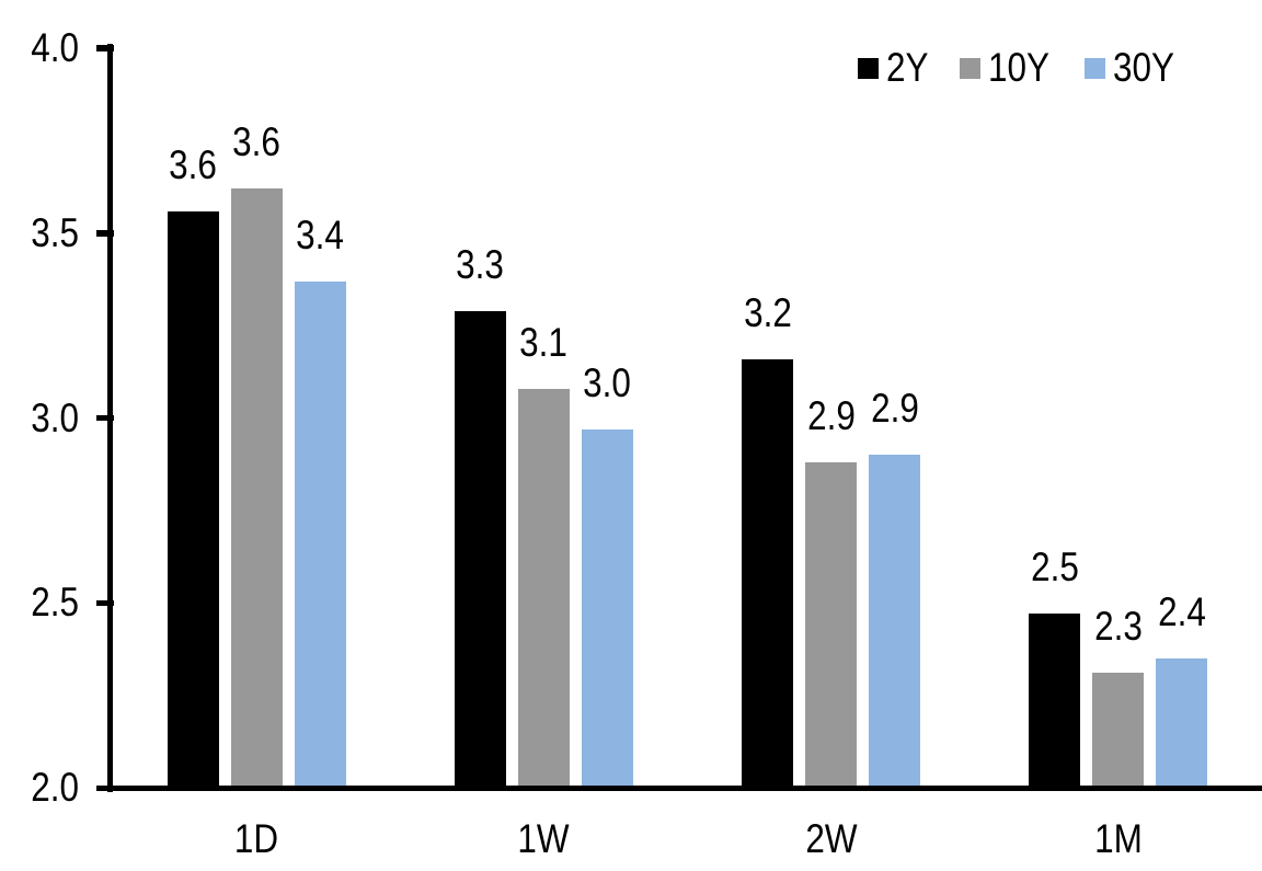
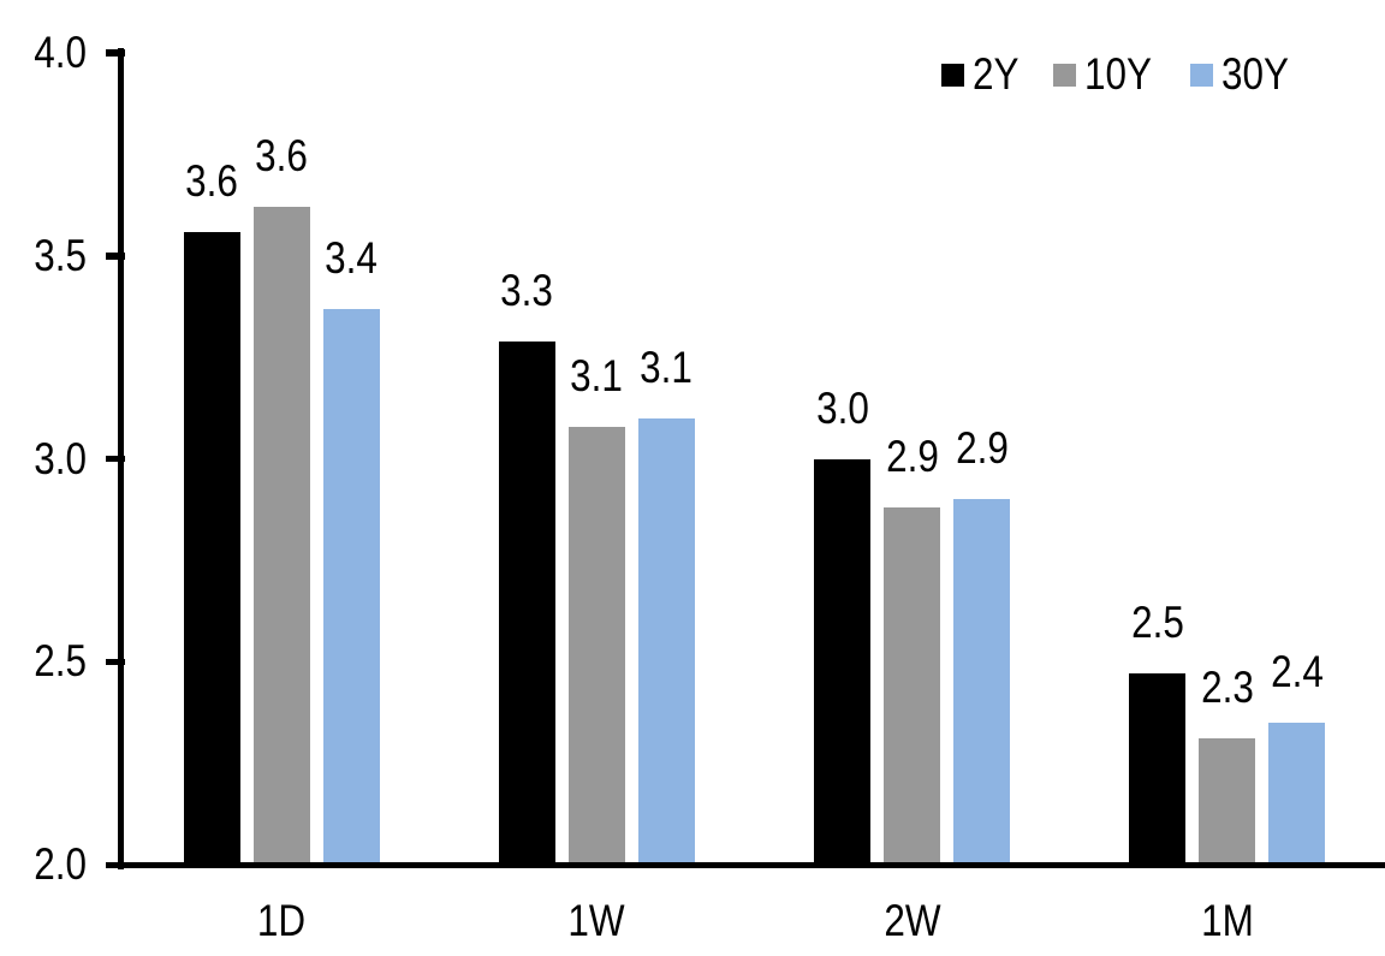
30Y/1W: 3.0 -> 3.1
2Y/2W: 3.2 -> 3.0
